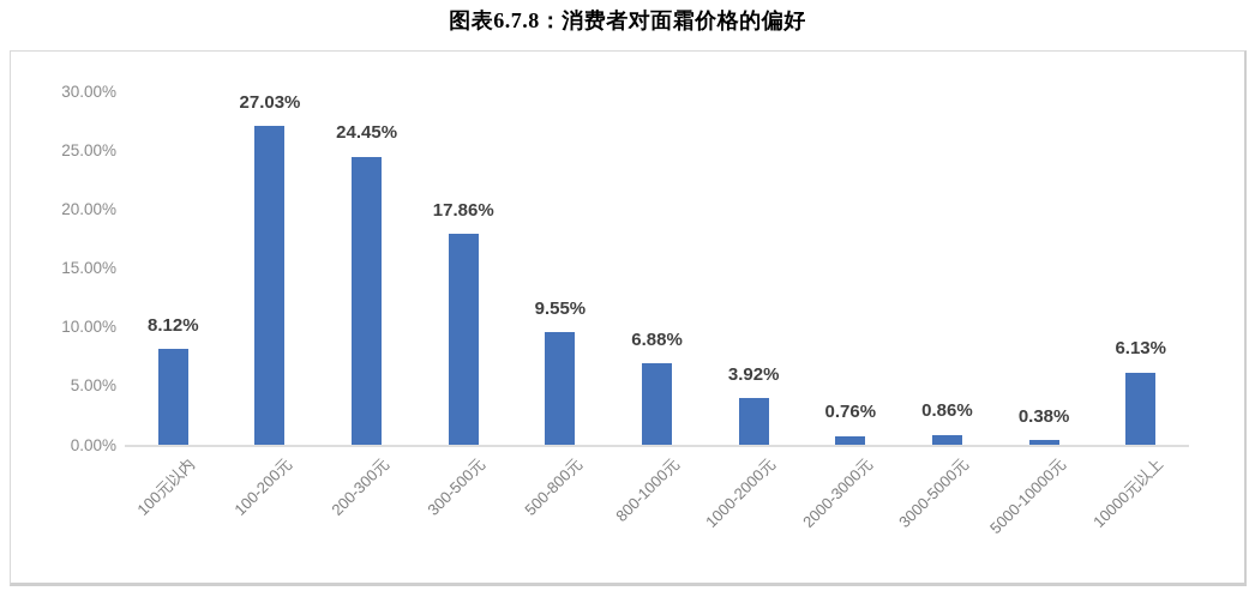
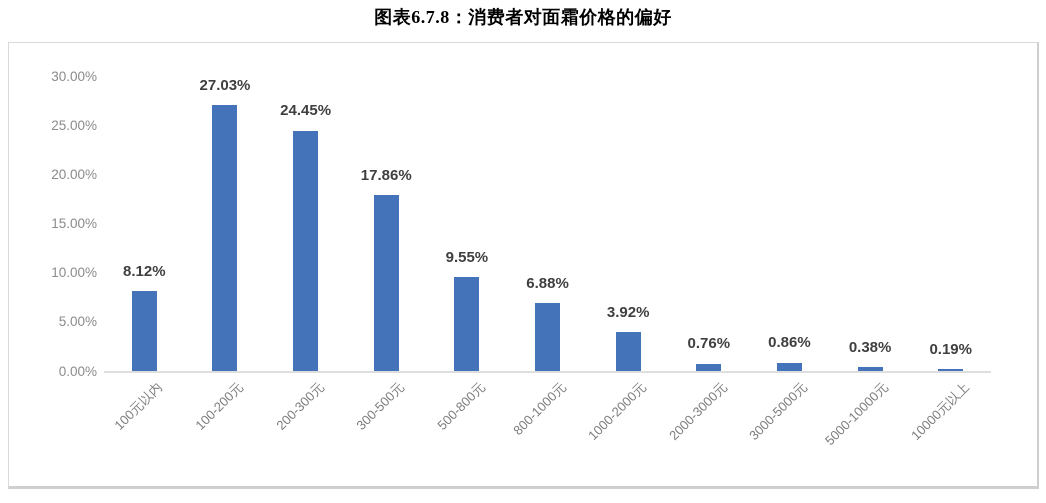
10000元以上: 6.13% -> 0.19%
